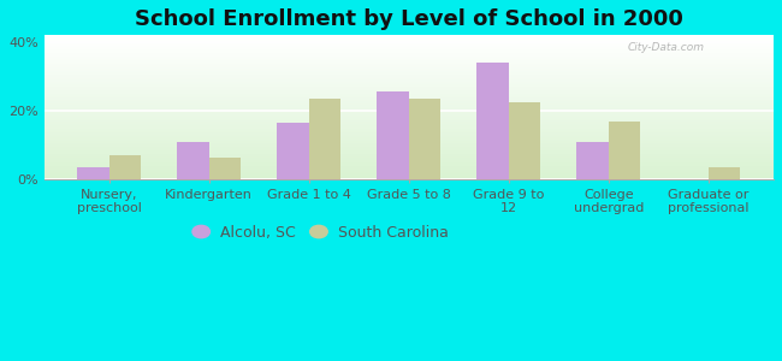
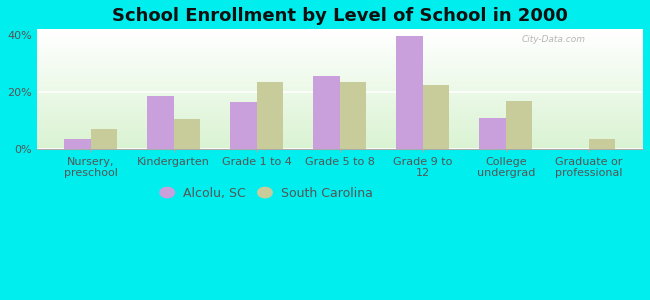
Alcolu, SC/Kindergarten: 11.0% -> 18.5%
South Carolina/Kindergarten: 6.5% -> 10.5%
Alcolu, SC/Grade 9 to 12: 34.0% -> 39.5%
